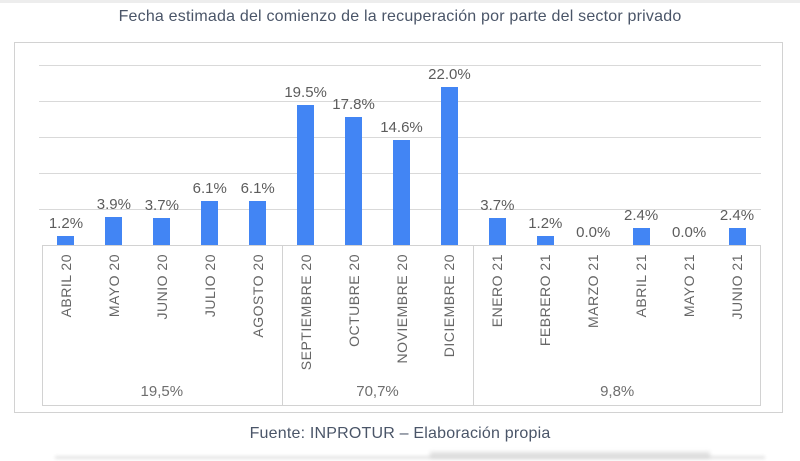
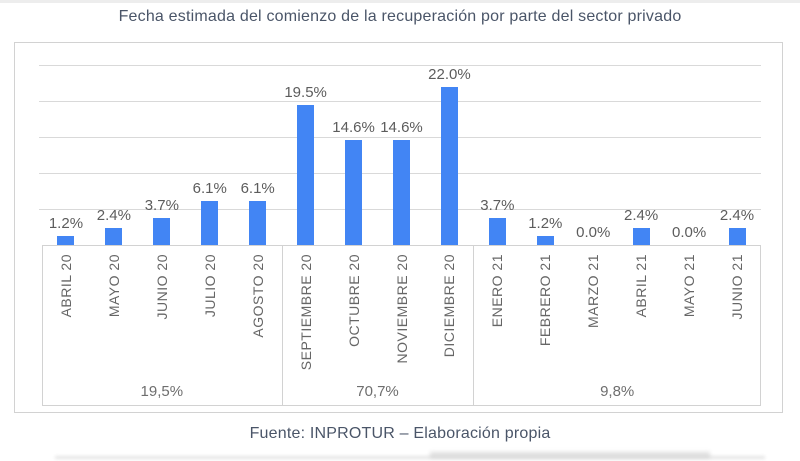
MAYO 20: 3.9% -> 2.4%
OCTUBRE 20: 17.8% -> 14.6%
